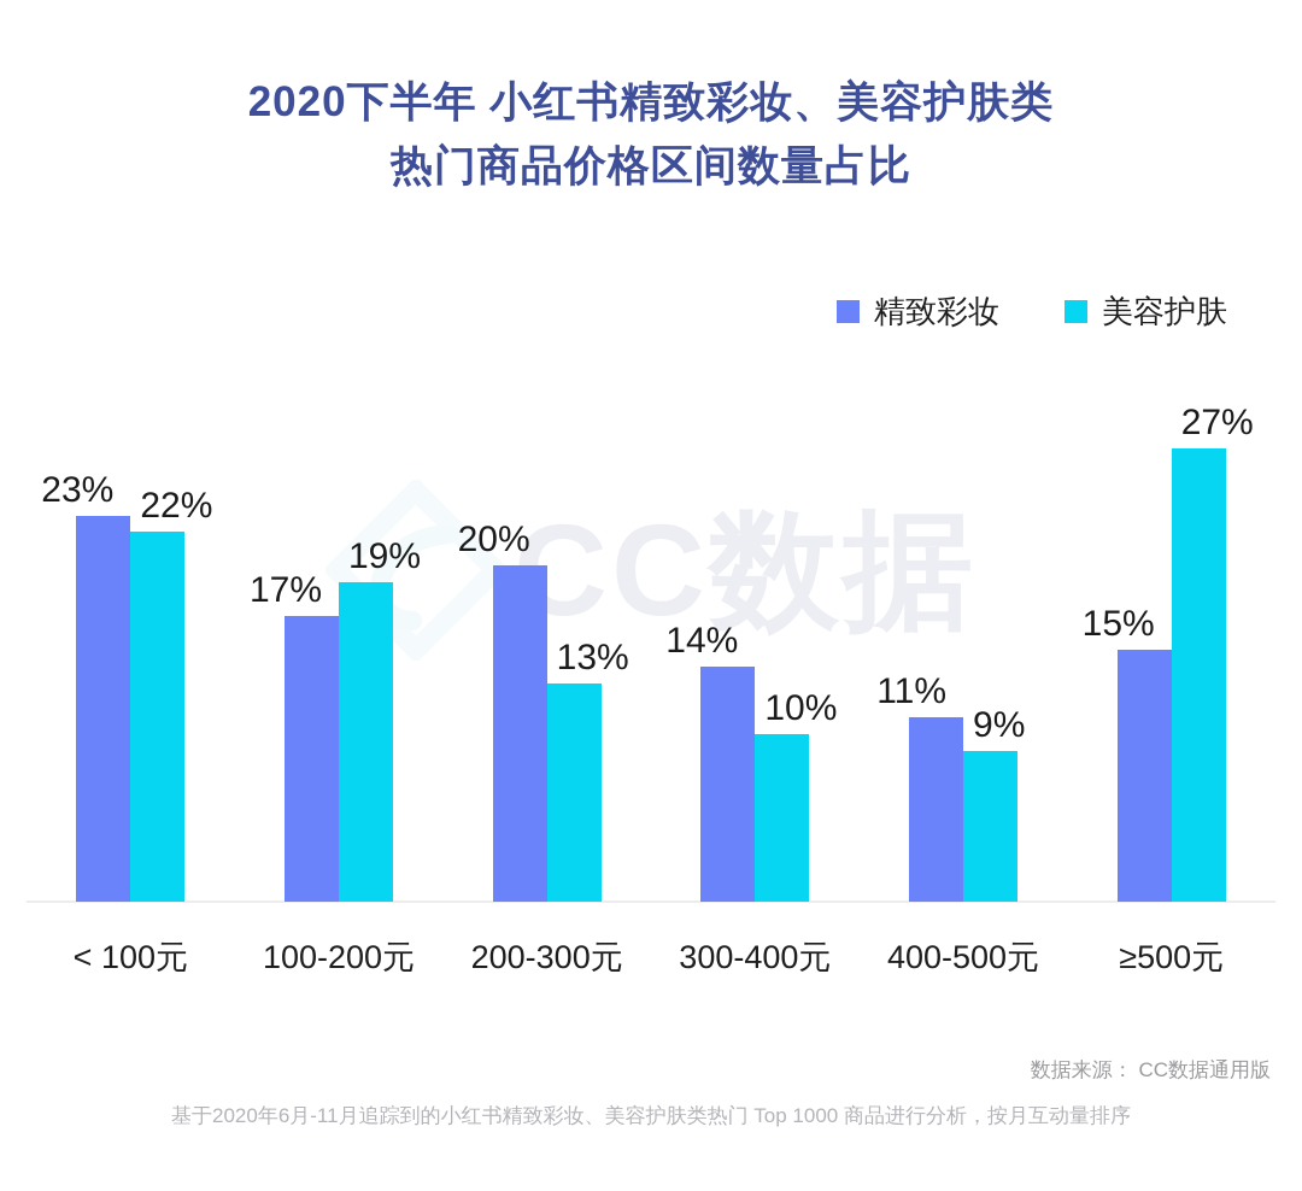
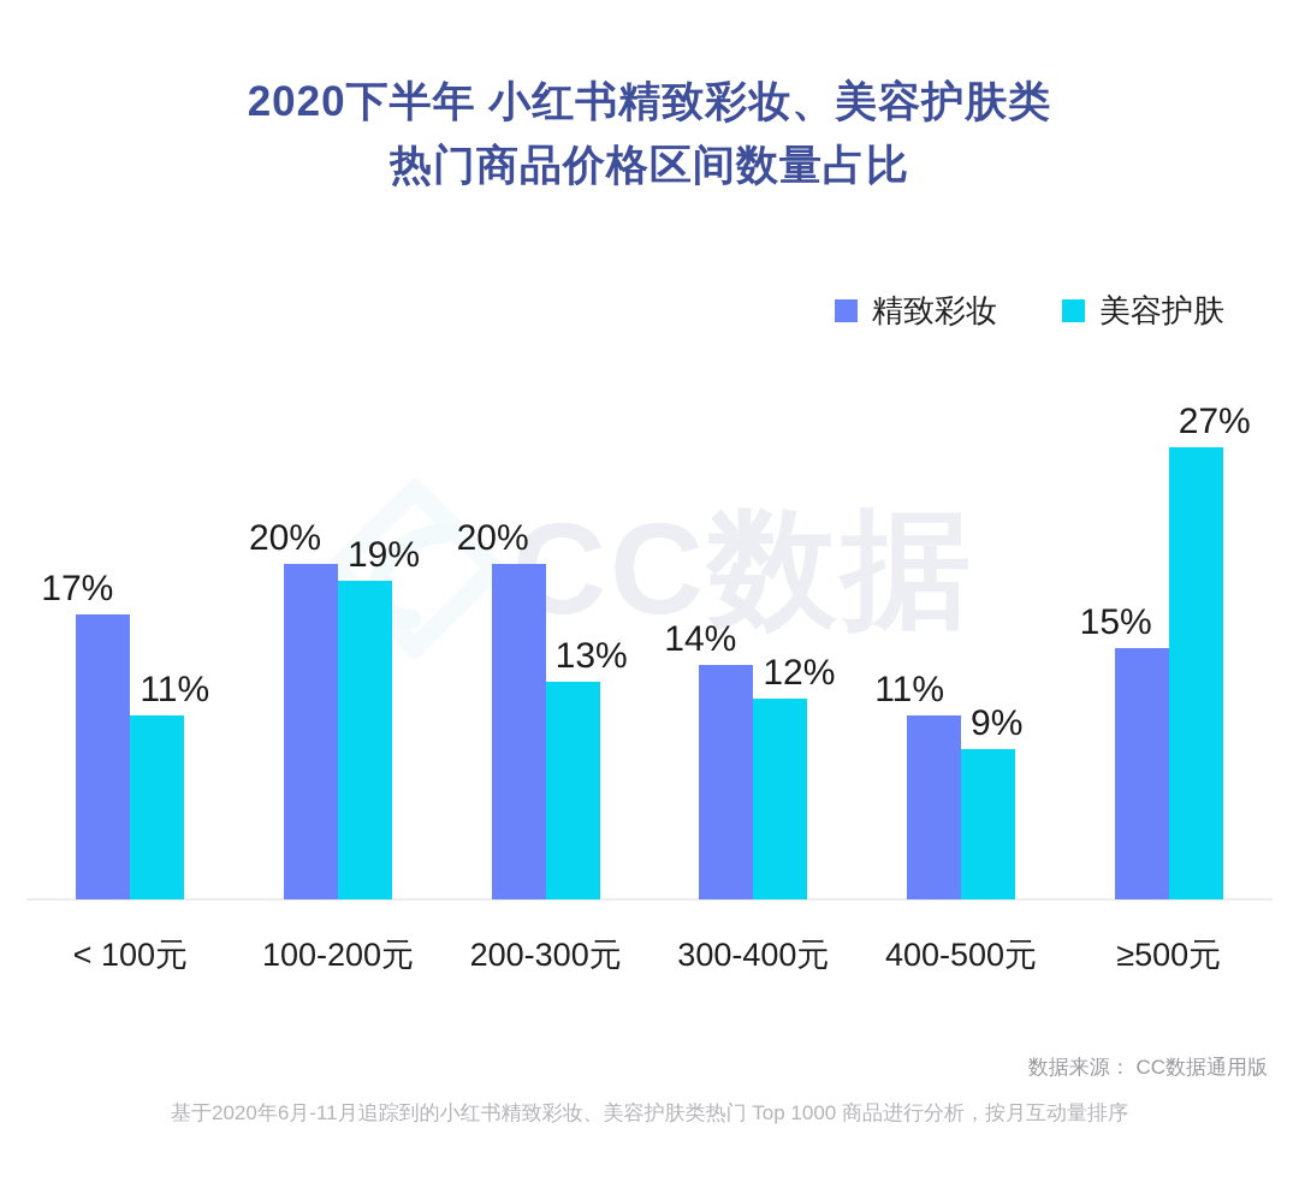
精致彩妆/< 100元: 23% -> 17%
美容护肤/< 100元: 22% -> 11%
精致彩妆/100-200元: 17% -> 20%
美容护肤/300-400元: 10% -> 12%
